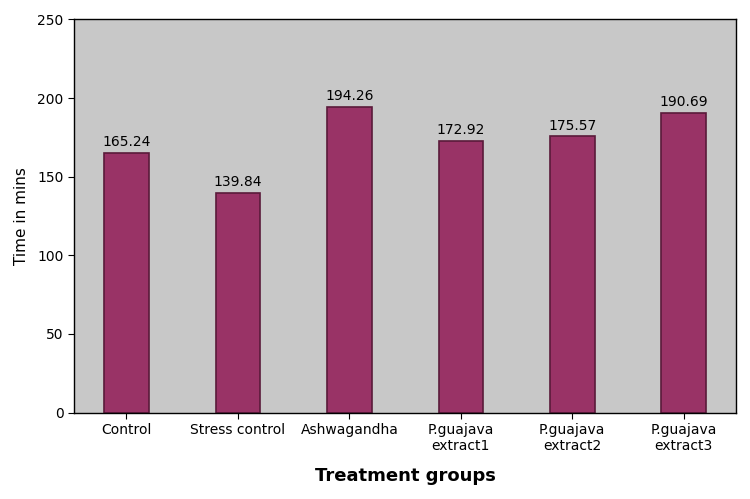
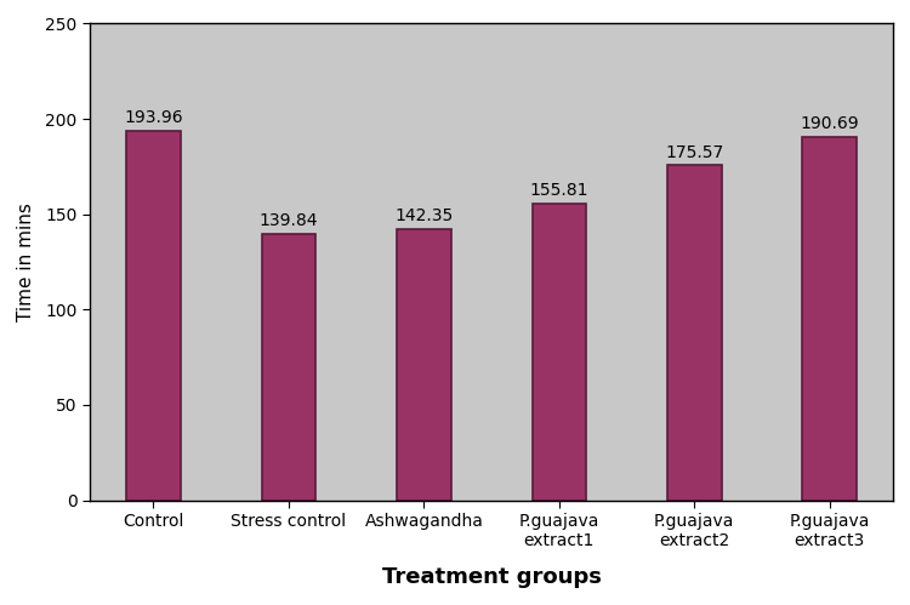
Control: 165.24 -> 193.96
Ashwagandha: 194.26 -> 142.35
P.guajava extract1: 172.92 -> 155.81
